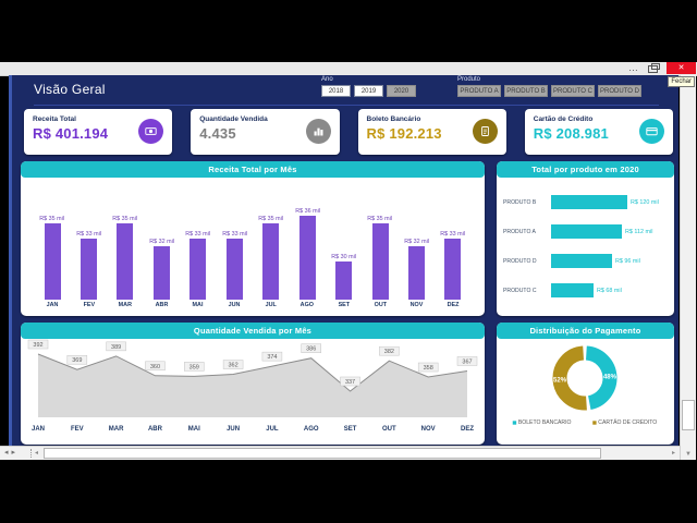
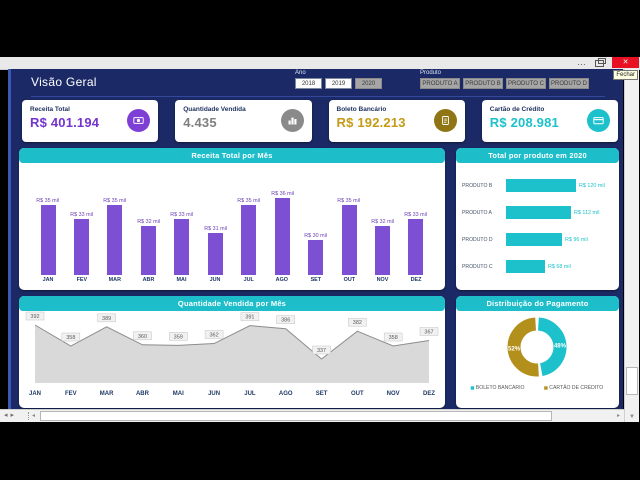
Receita Total por Mês/JUN: 33 -> 31
Quantidade Vendida por Mês/FEV: 369 -> 358
Quantidade Vendida por Mês/JUL: 374 -> 391
